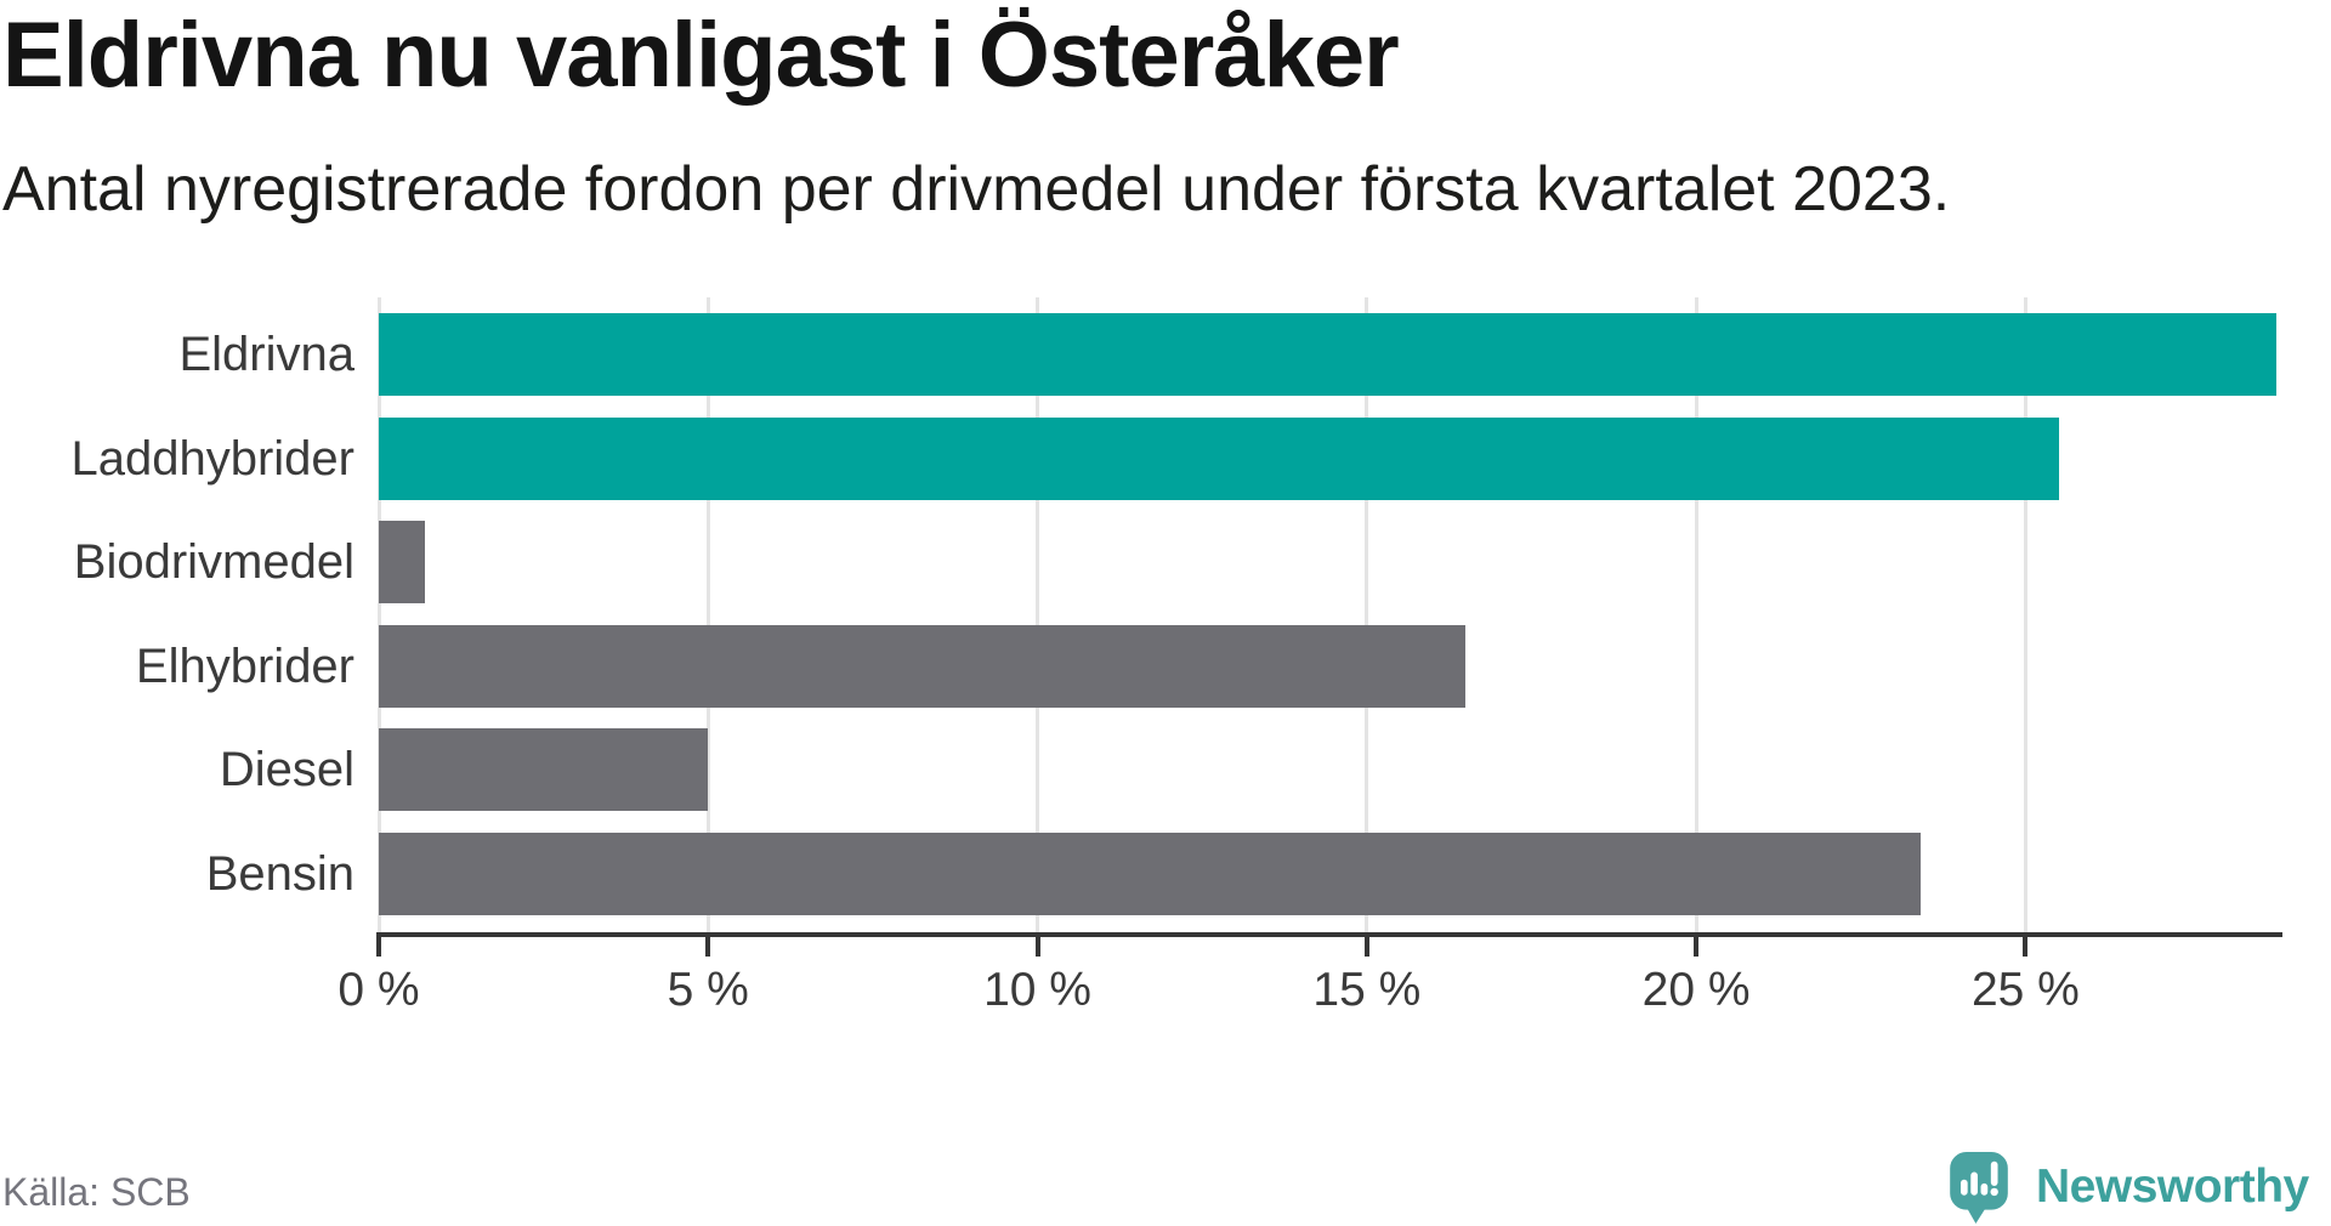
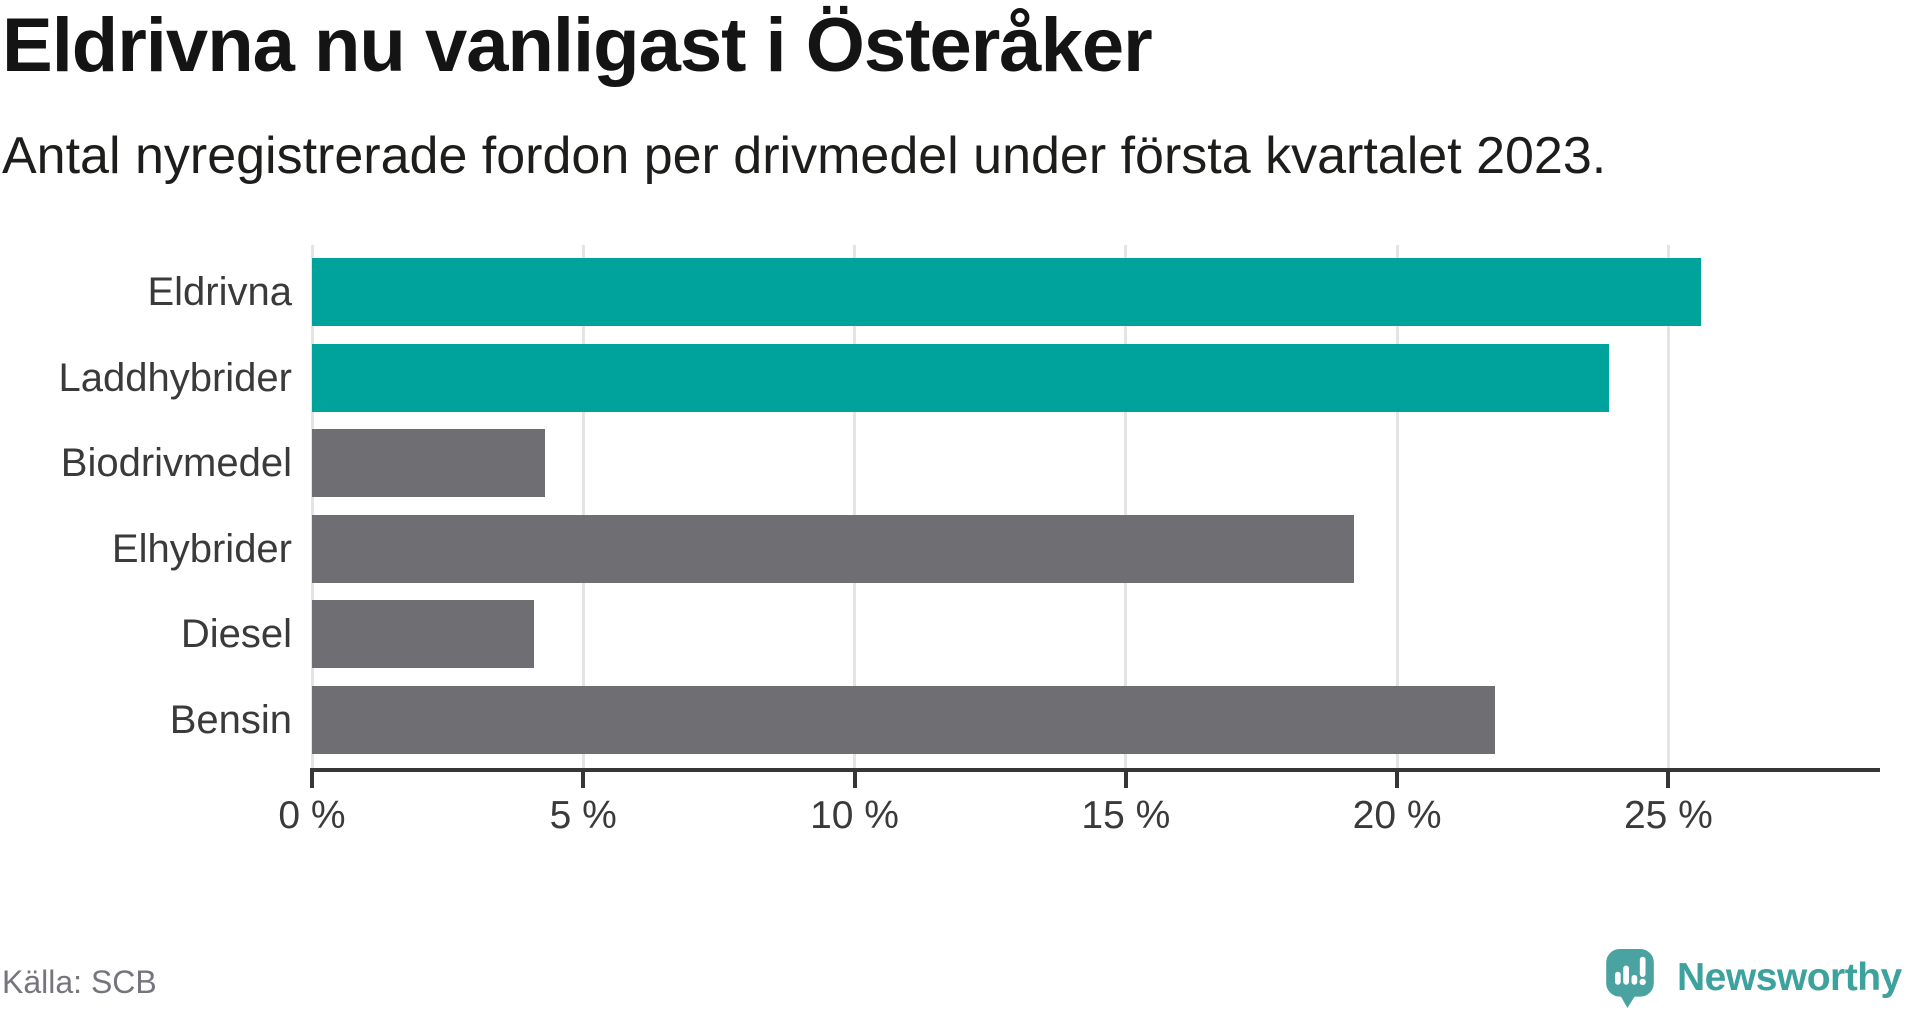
Eldrivna: 28.8% -> 25.6%
Laddhybrider: 25.5% -> 23.9%
Biodrivmedel: 0.7% -> 4.3%
Elhybrider: 16.5% -> 19.2%
Diesel: 5.0% -> 4.1%
Bensin: 23.4% -> 21.8%
